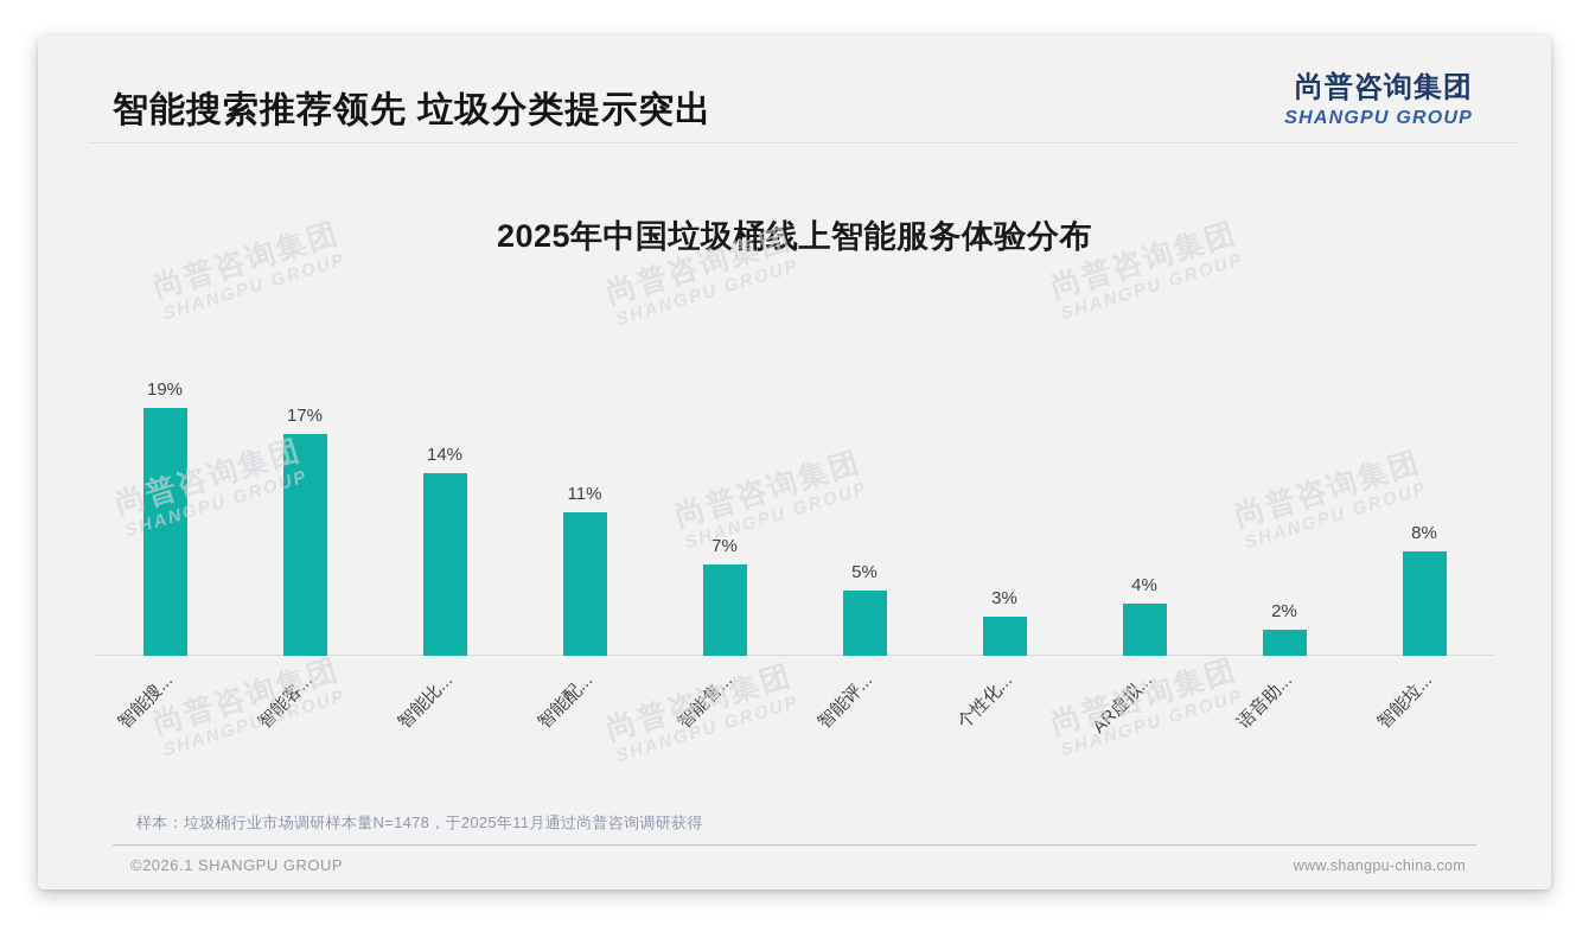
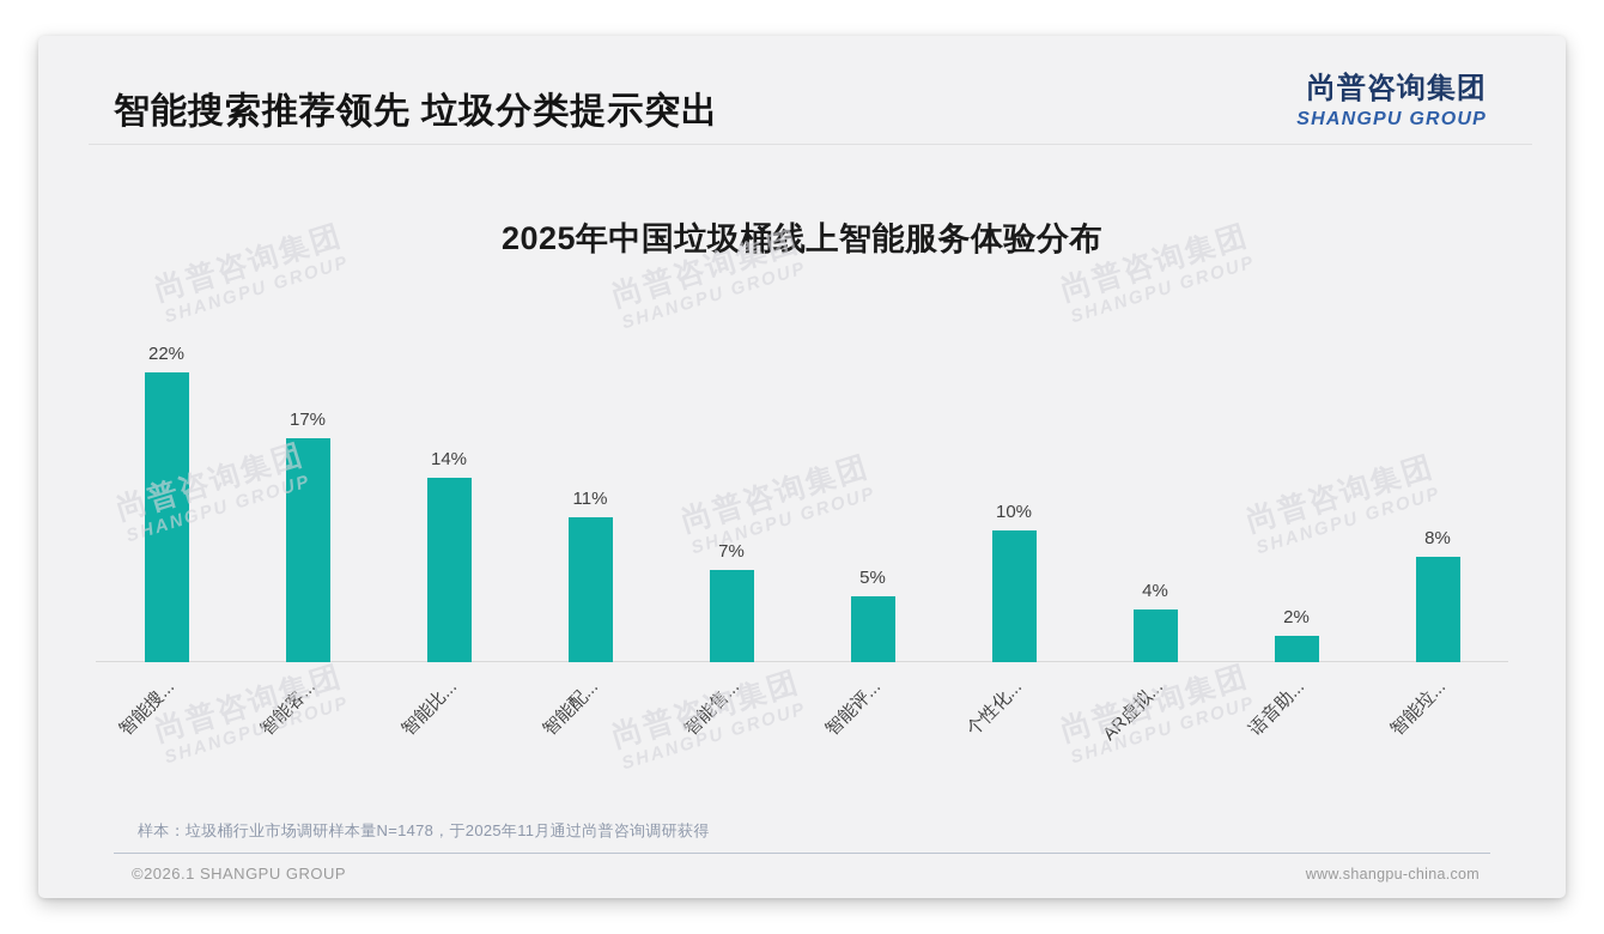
智能搜...: 19% -> 22%
个性化...: 3% -> 10%
